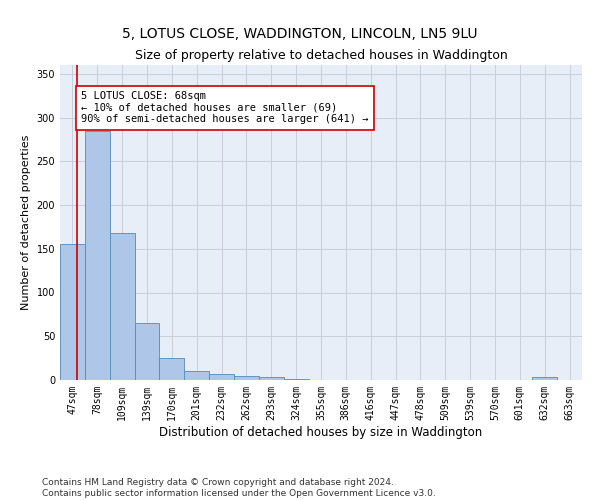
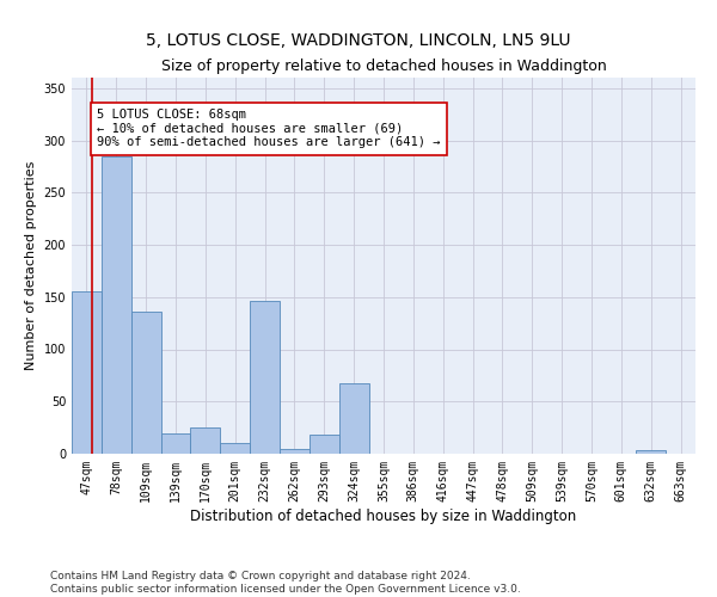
109sqm: 168 -> 136
139sqm: 65 -> 20
232sqm: 7 -> 146
293sqm: 4 -> 18
324sqm: 1 -> 68
